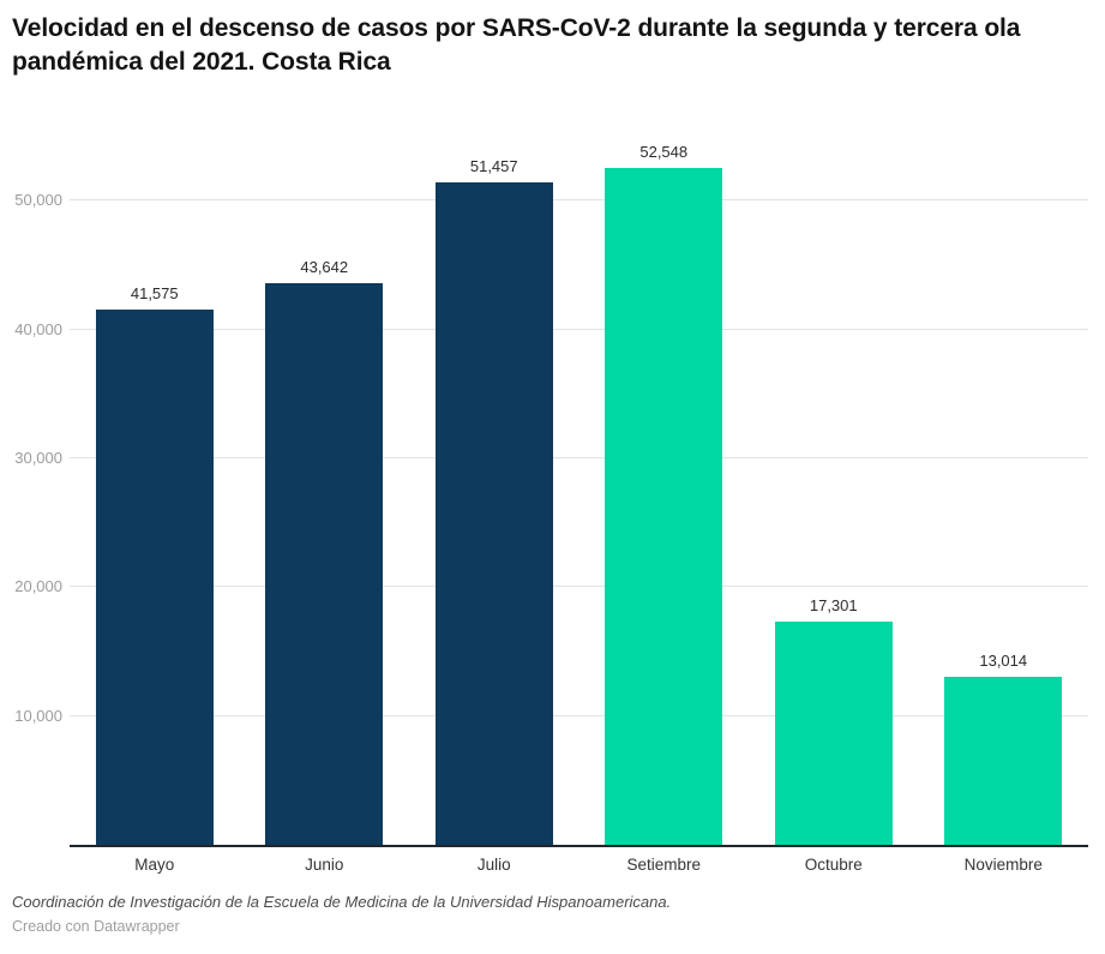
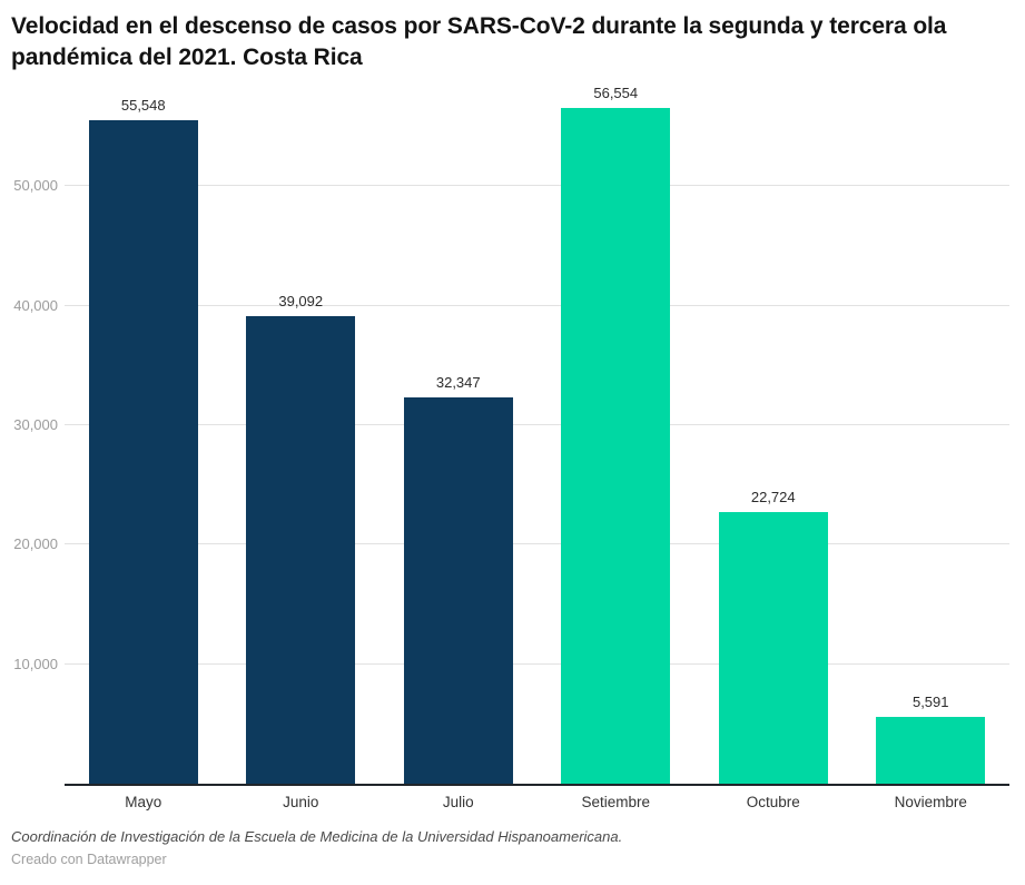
Mayo: 41,575 -> 55,548
Junio: 43,642 -> 39,092
Julio: 51,457 -> 32,347
Setiembre: 52,548 -> 56,554
Octubre: 17,301 -> 22,724
Noviembre: 13,014 -> 5,591
